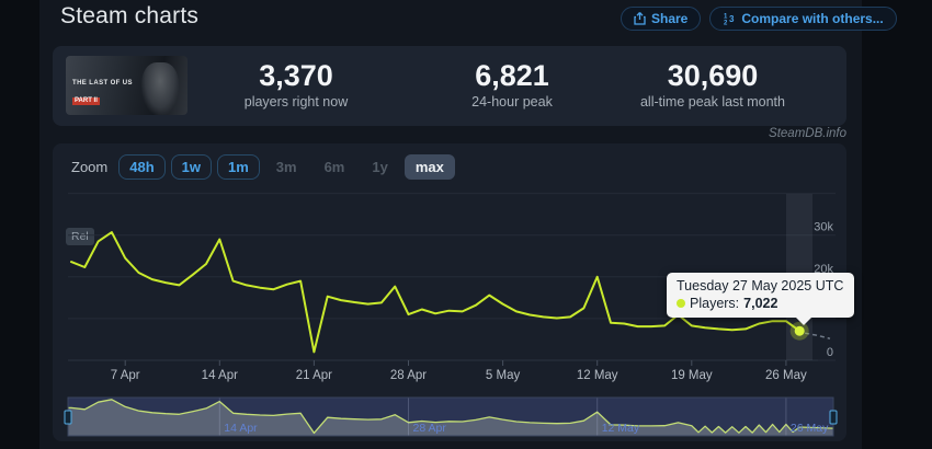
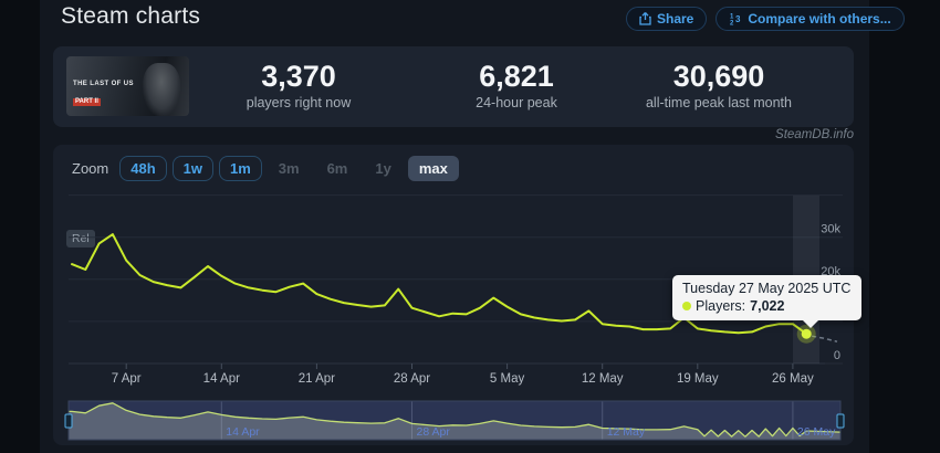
14 Apr: 29k -> 21k
21 Apr: 2k -> 16k
28 Apr: 11k -> 13k
12 May: 20k -> 9k
